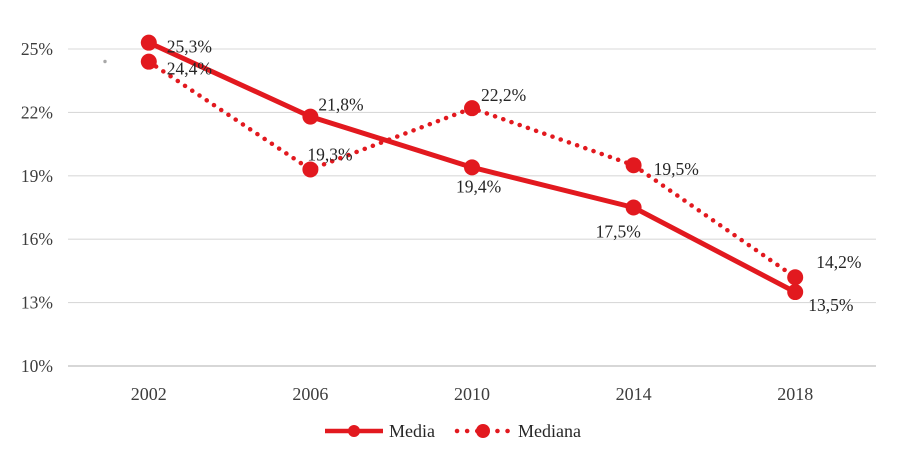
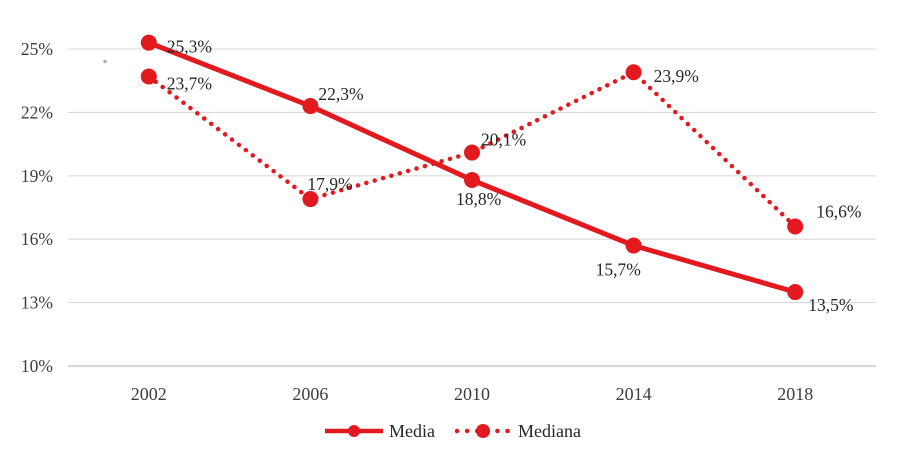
Mediana/2002: 24,4% -> 23,7%
Media/2006: 21,8% -> 22,3%
Mediana/2006: 19,3% -> 17,9%
Media/2010: 19,4% -> 18,8%
Mediana/2010: 22,2% -> 20,1%
Media/2014: 17,5% -> 15,7%
Mediana/2014: 19,5% -> 23,9%
Mediana/2018: 14,2% -> 16,6%
